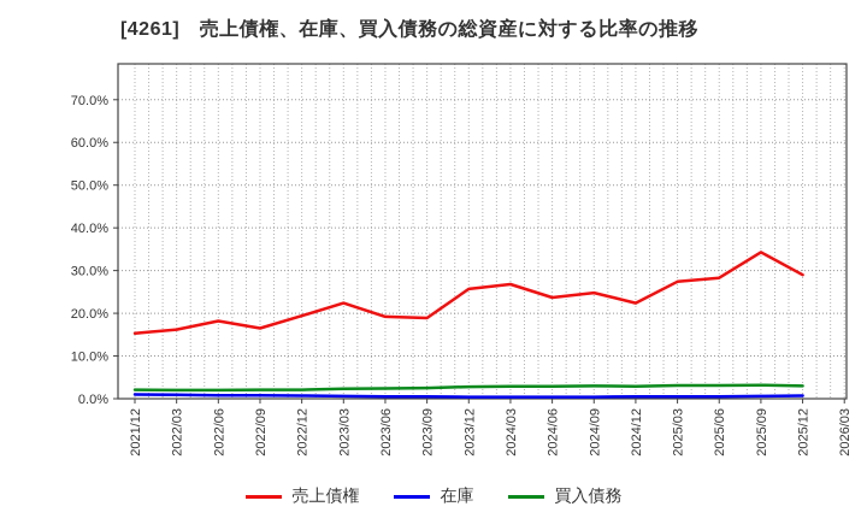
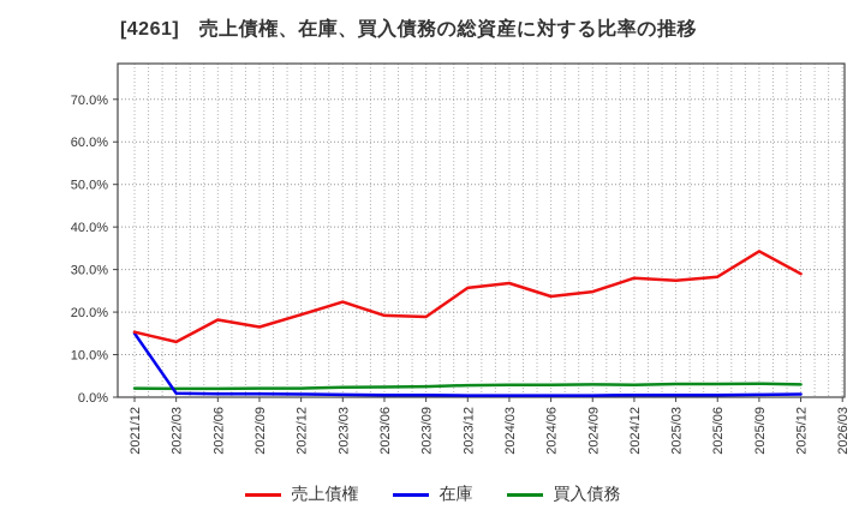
在庫/2021/12: 1% -> 15%
売上債権/2022/03: 16% -> 13%
売上債権/2024/12: 22% -> 28%
